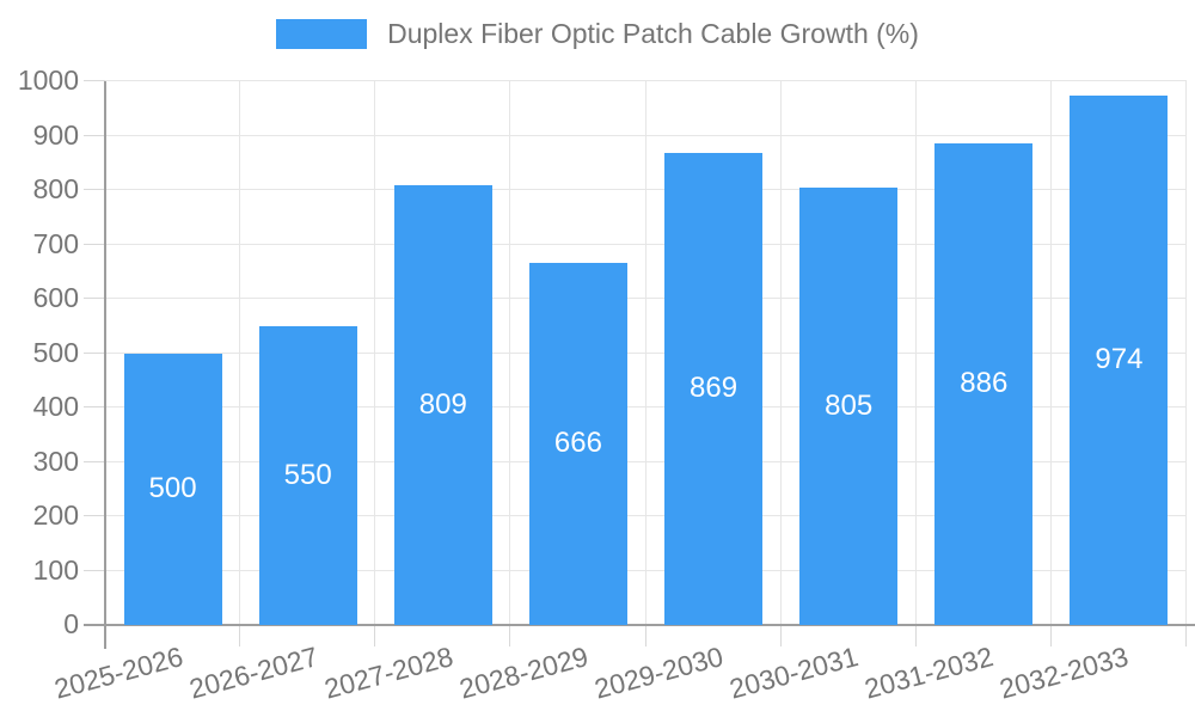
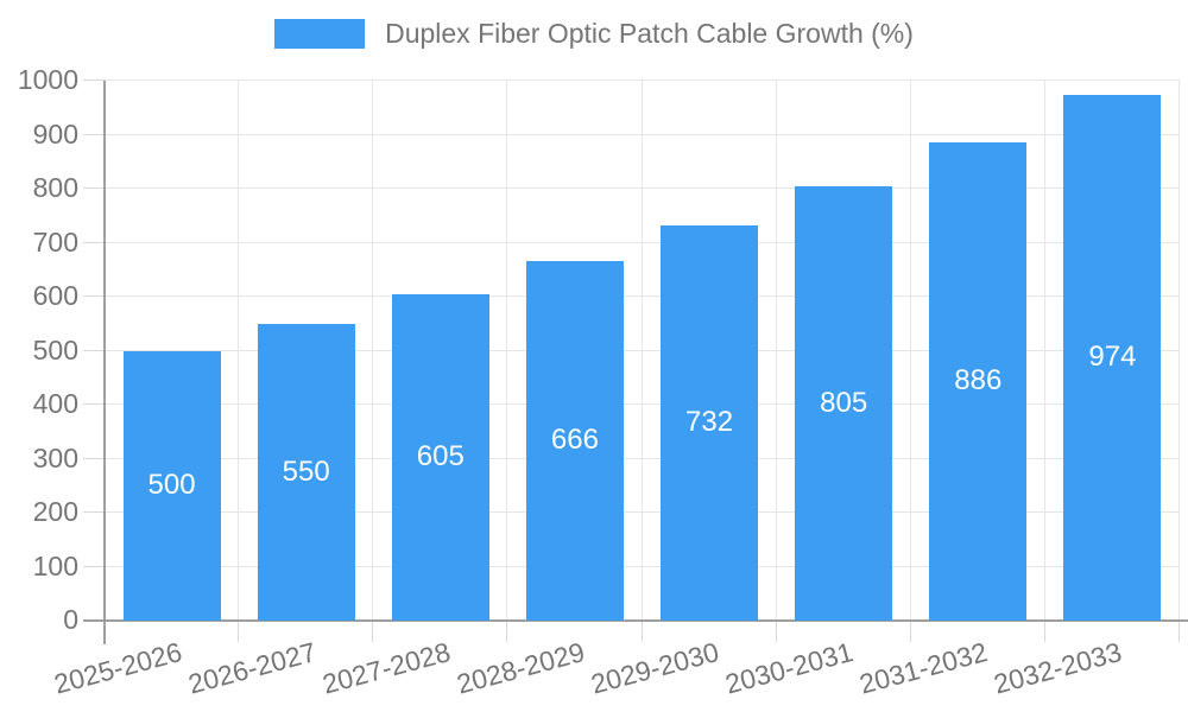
2027-2028: 809 -> 605
2029-2030: 869 -> 732
